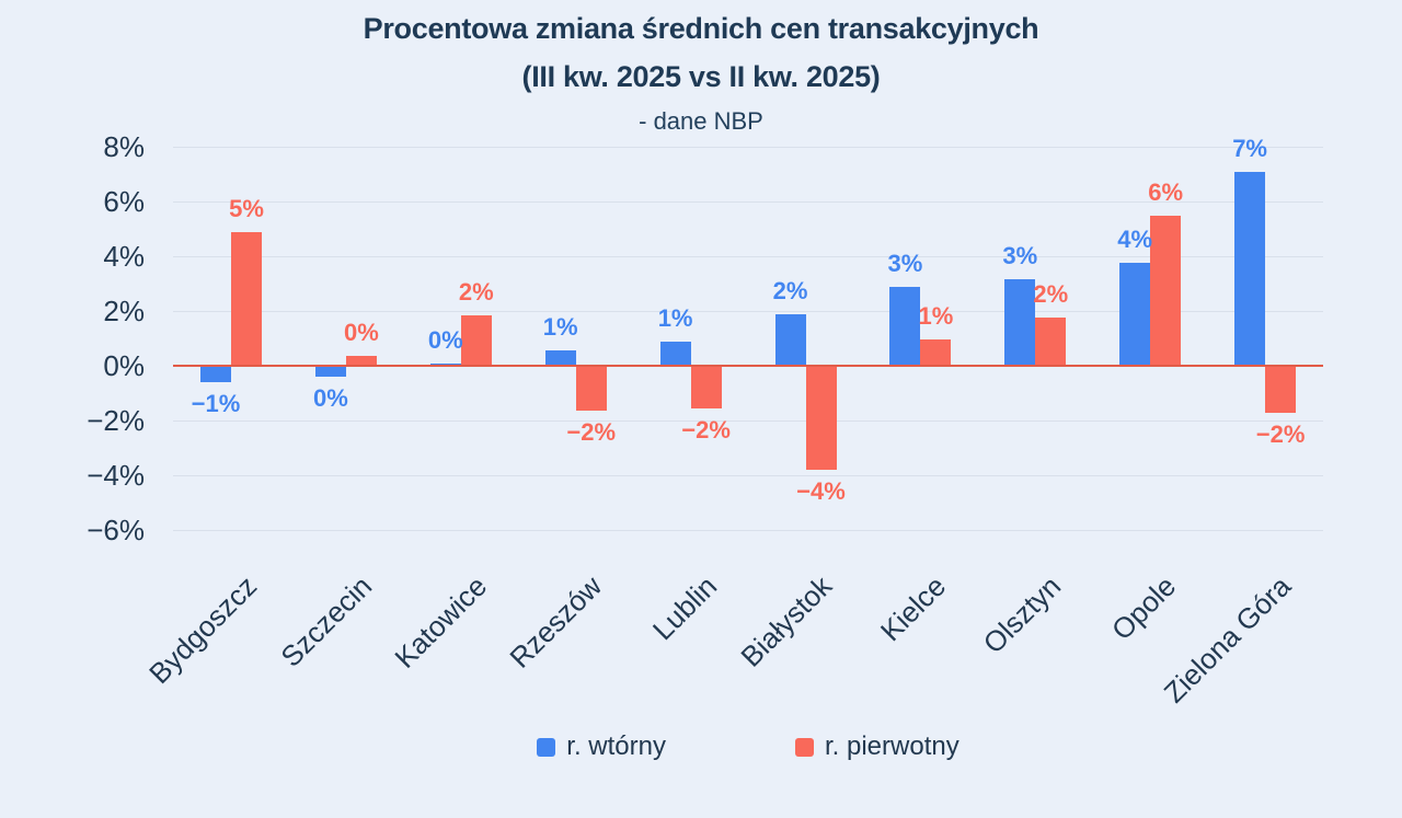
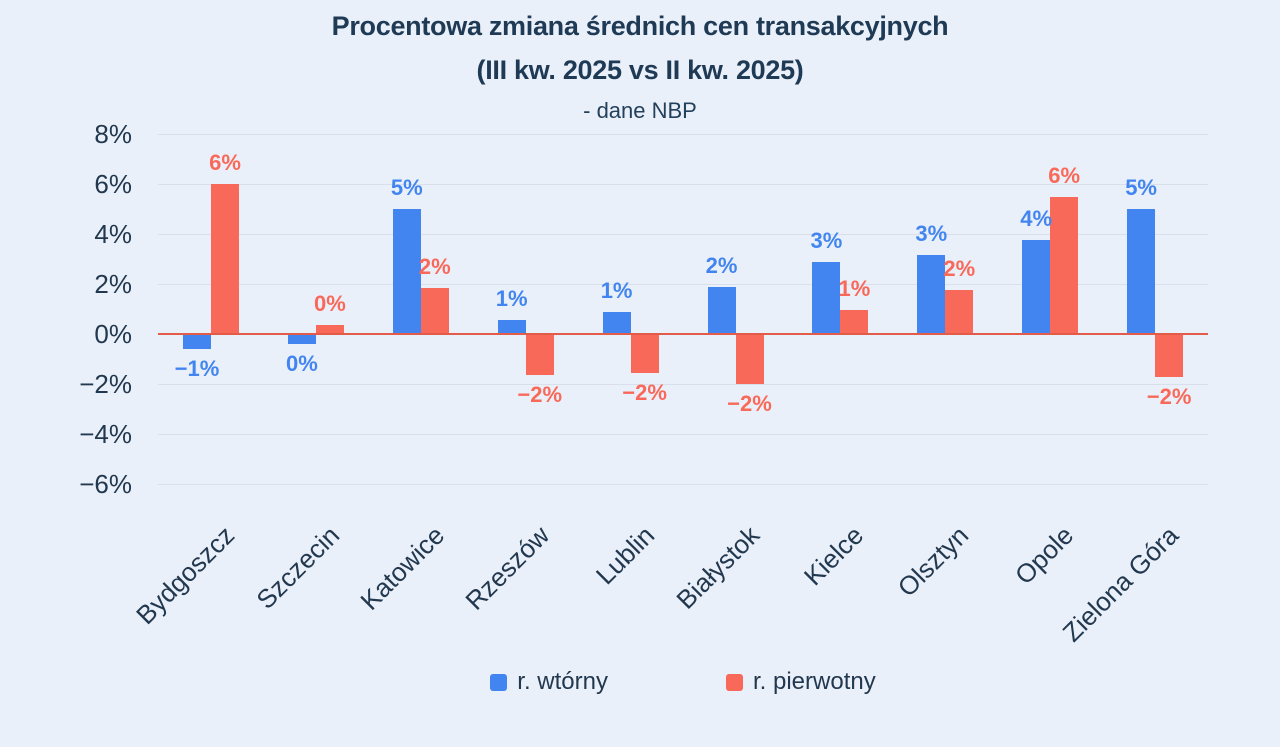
r. pierwotny/Bydgoszcz: 5% -> 6%
r. wtórny/Katowice: 0% -> 5%
r. pierwotny/Białystok: −4% -> −2%
r. wtórny/Zielona Góra: 7% -> 5%
